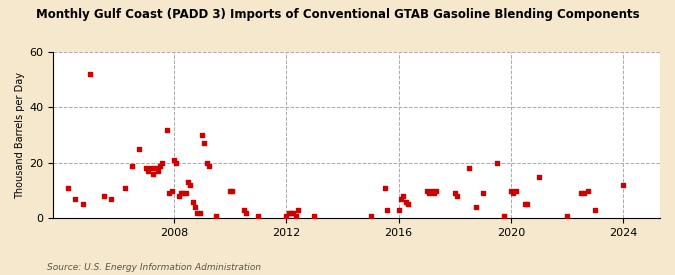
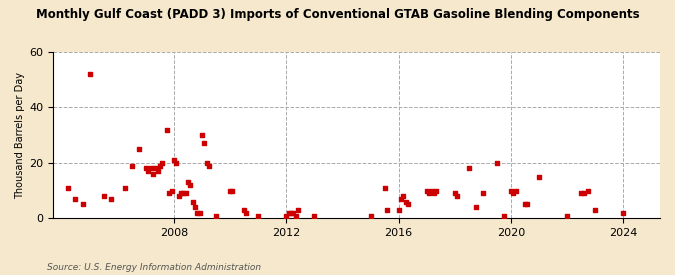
2024: 12 -> 2
